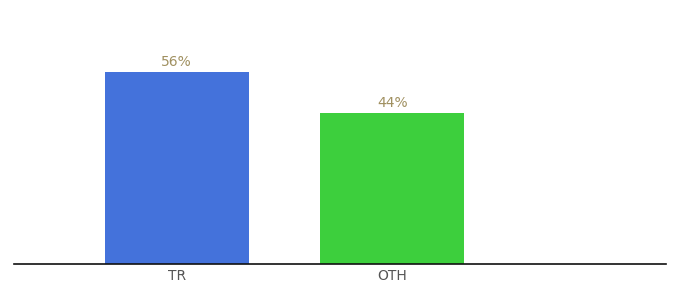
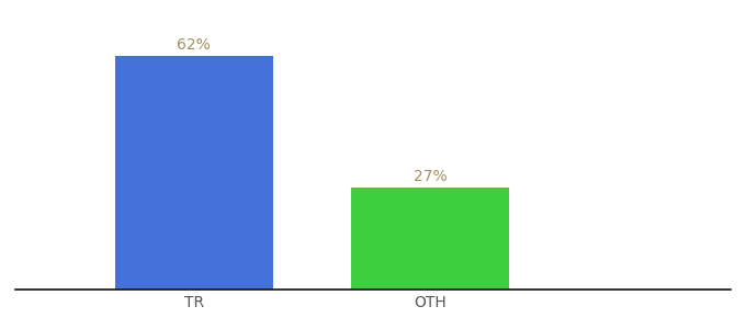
TR: 56% -> 62%
OTH: 44% -> 27%
